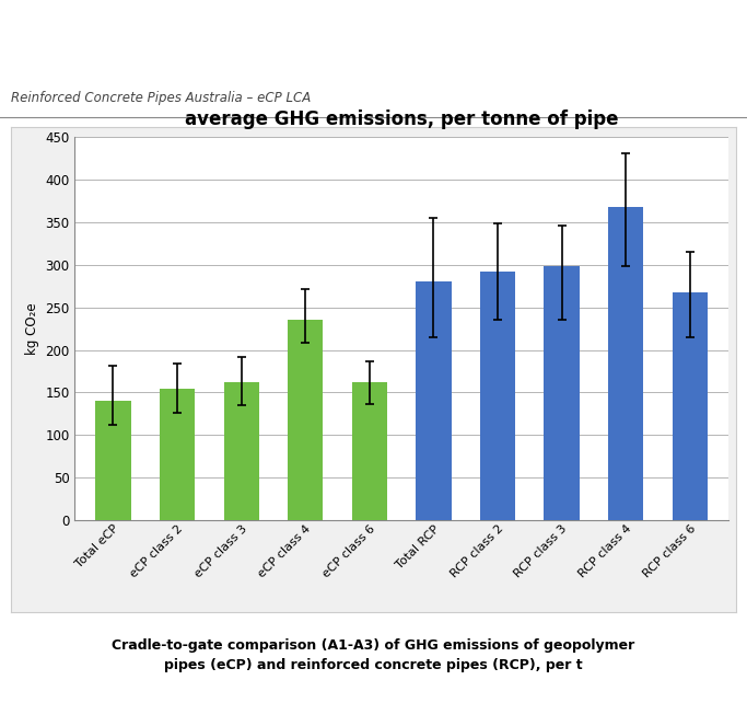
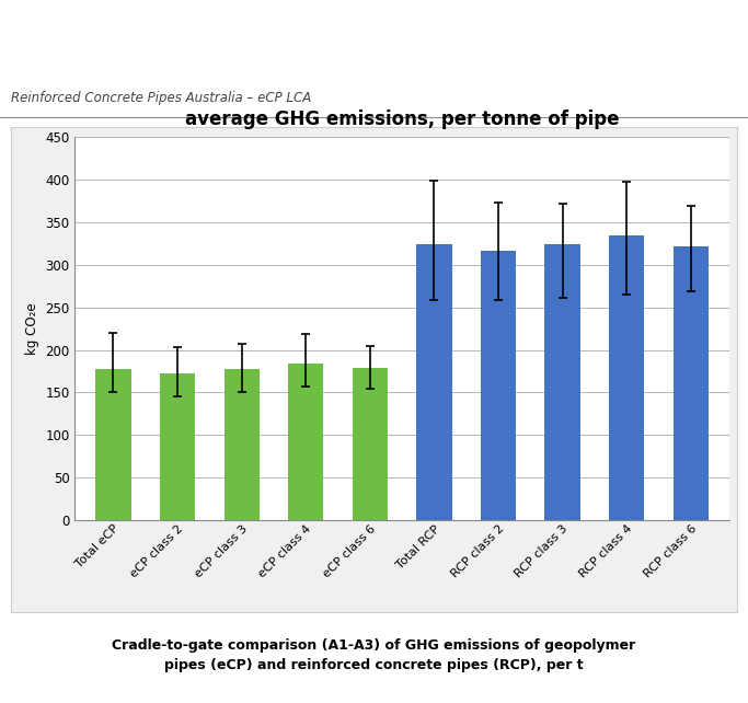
Total eCP: 140 -> 178
eCP class 2: 154 -> 173
eCP class 3: 162 -> 177
eCP class 4: 236 -> 184
eCP class 6: 162 -> 179
Total RCP: 280 -> 324
RCP class 2: 292 -> 316
RCP class 3: 298 -> 324
RCP class 4: 368 -> 335
RCP class 6: 268 -> 322
